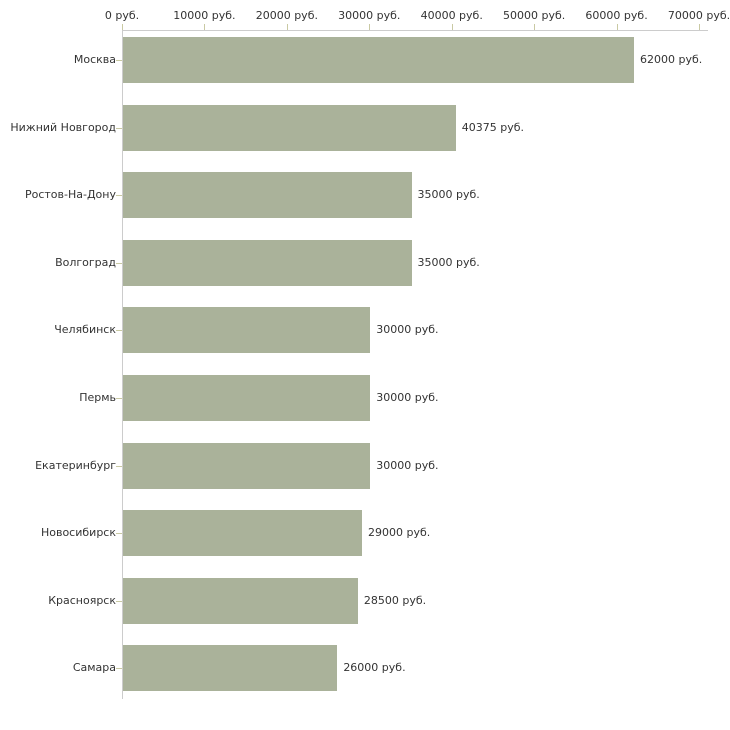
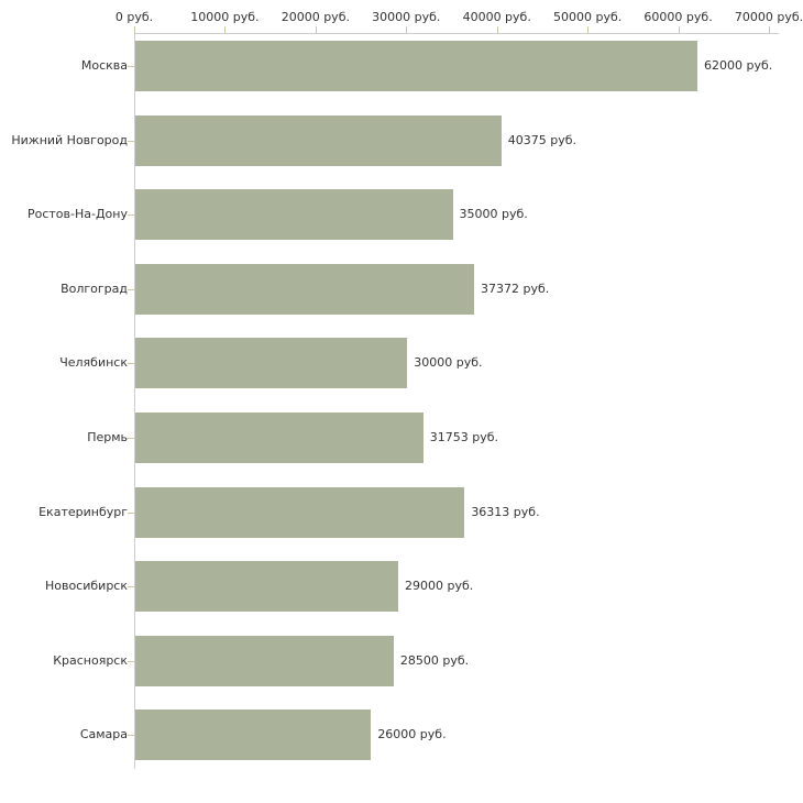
Волгоград: 35000 -> 37372
Пермь: 30000 -> 31753
Екатеринбург: 30000 -> 36313
